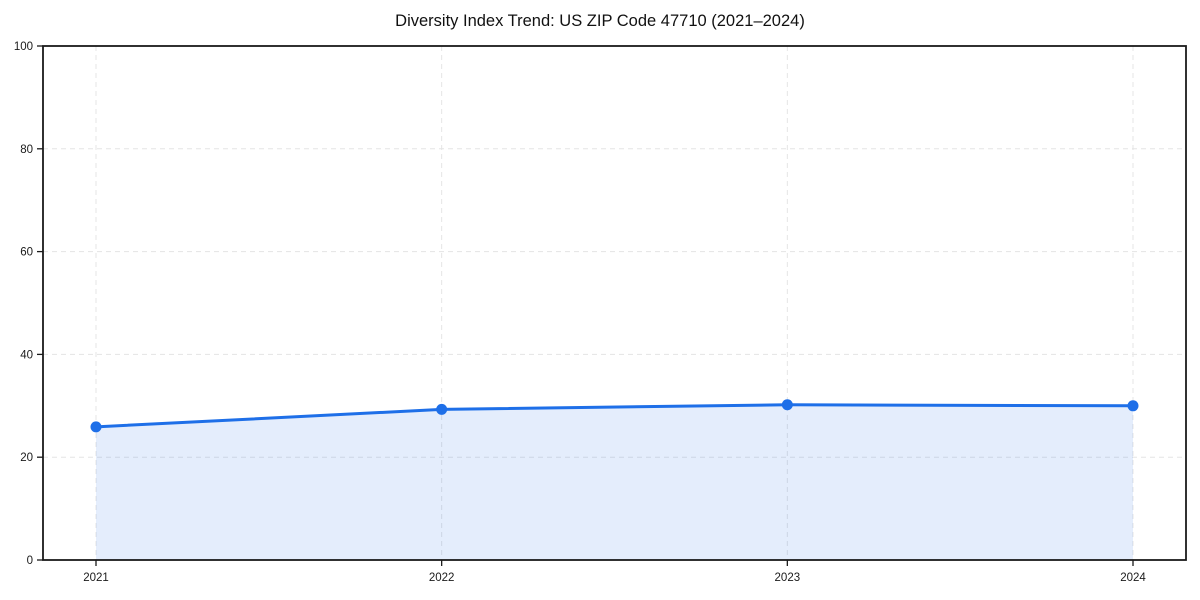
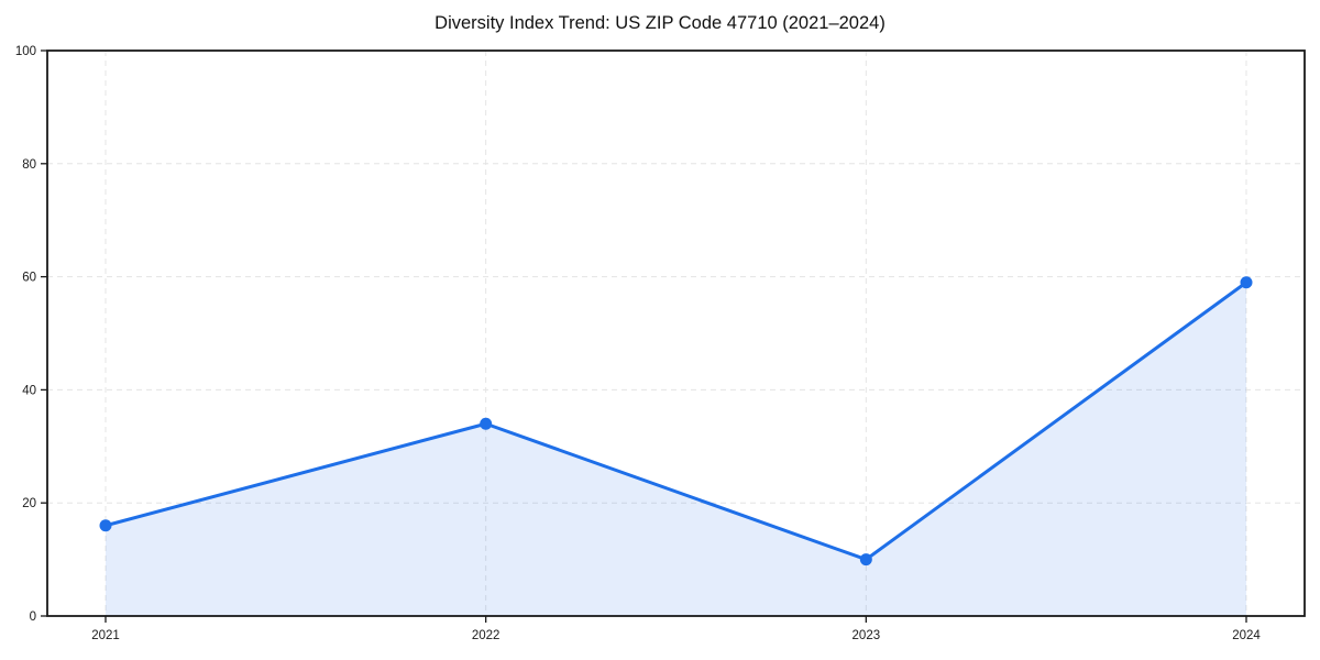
2021: 26 -> 16
2022: 29 -> 34
2023: 30 -> 10
2024: 30 -> 59
